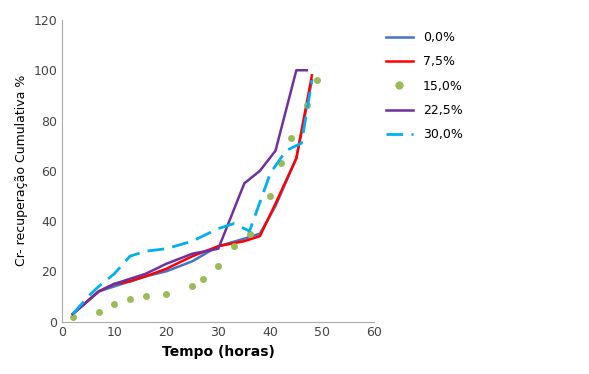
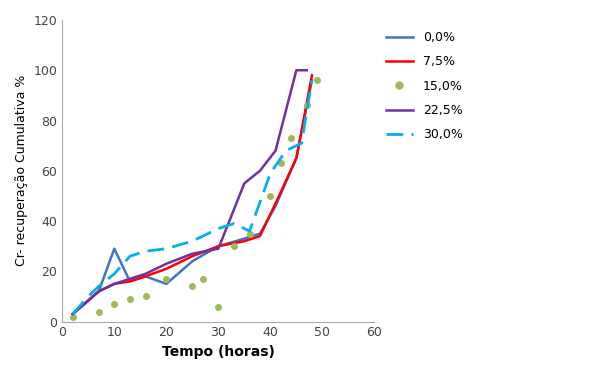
0,0%/10: 14 -> 29
0,0%/20: 20 -> 15
15,0%/20: 11 -> 17
15,0%/30: 22 -> 6
